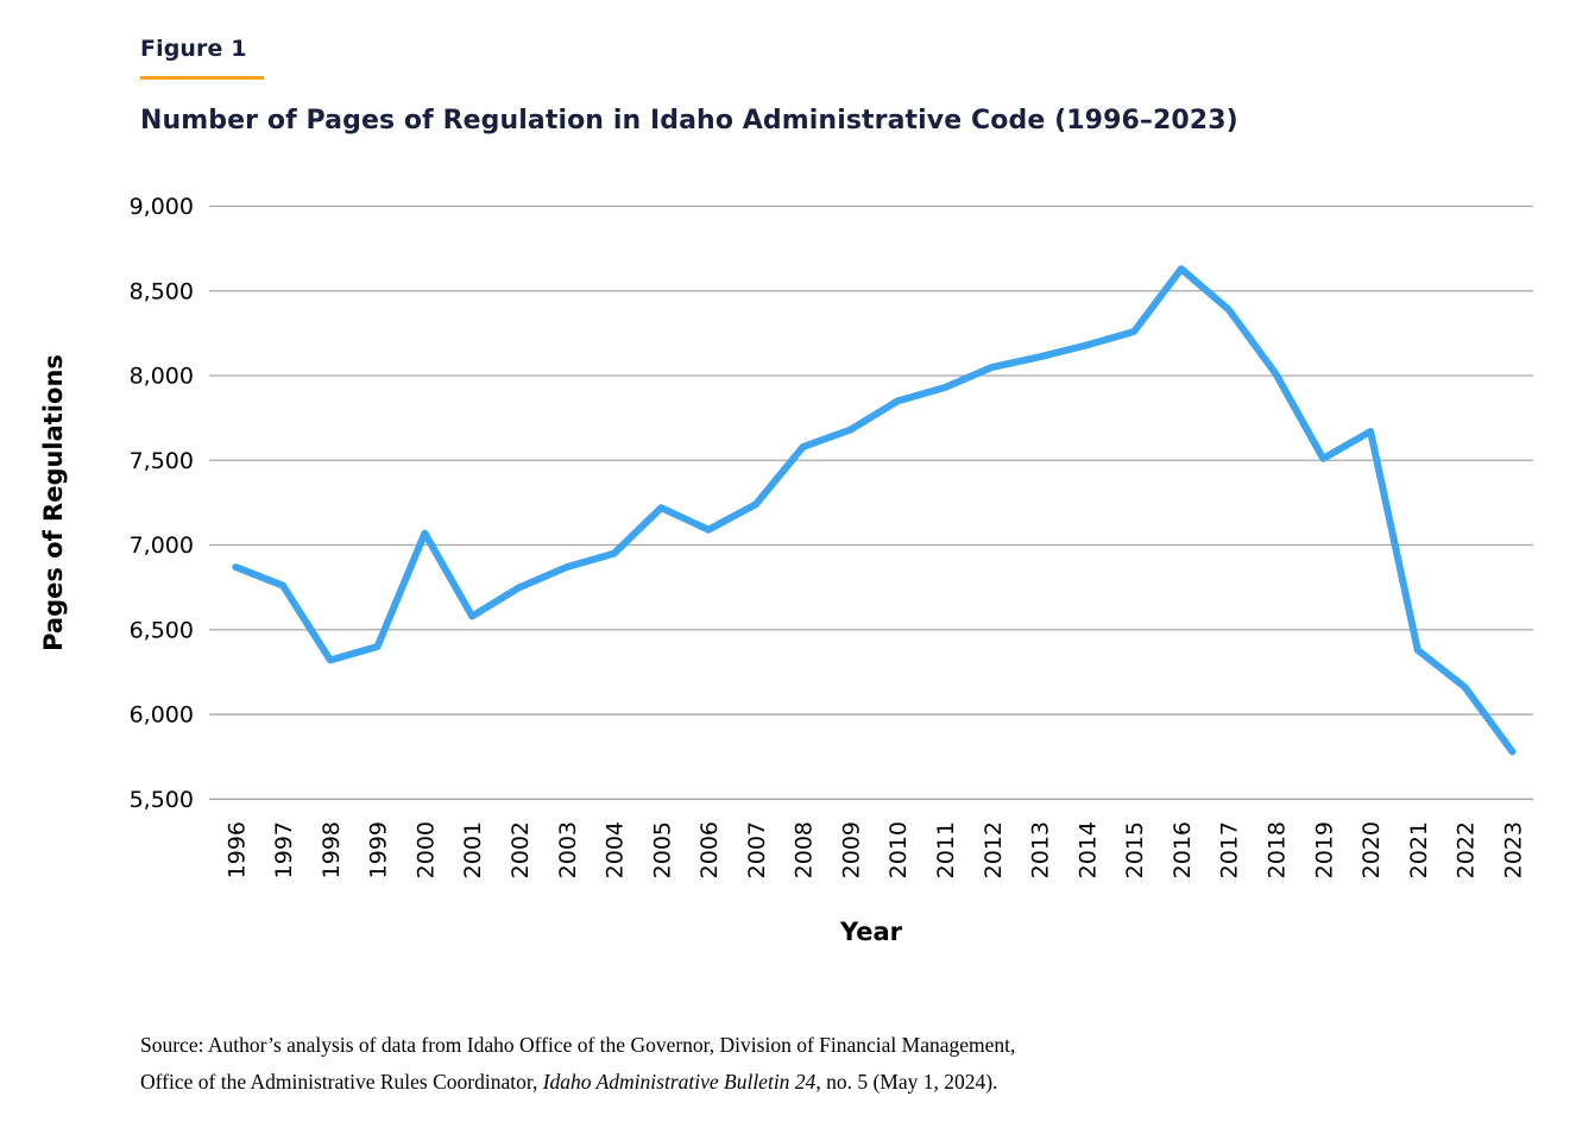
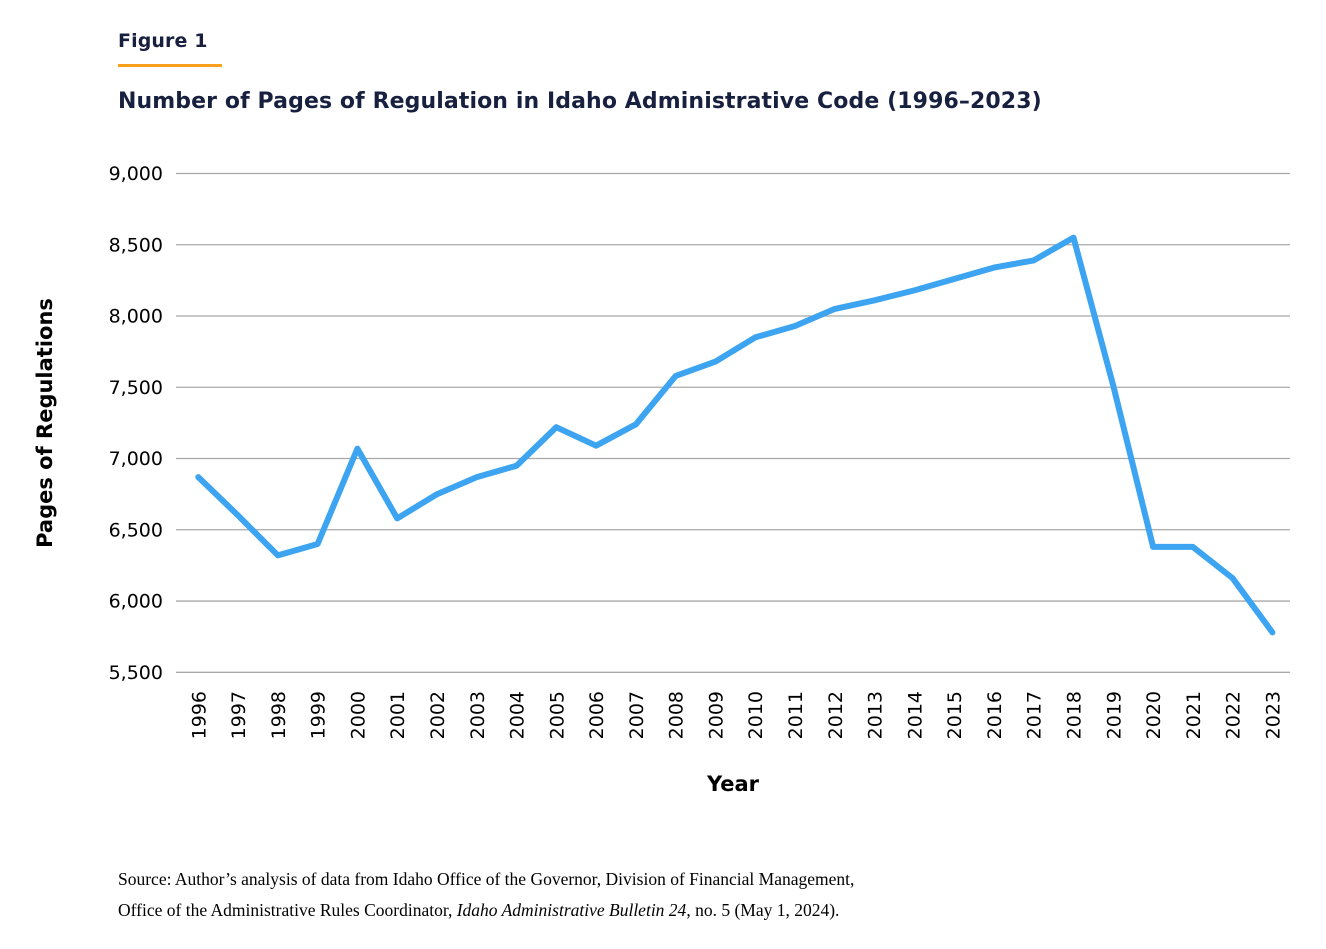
1997: 6760 -> 6600
2016: 8630 -> 8340
2018: 8010 -> 8550
2020: 7670 -> 6380
